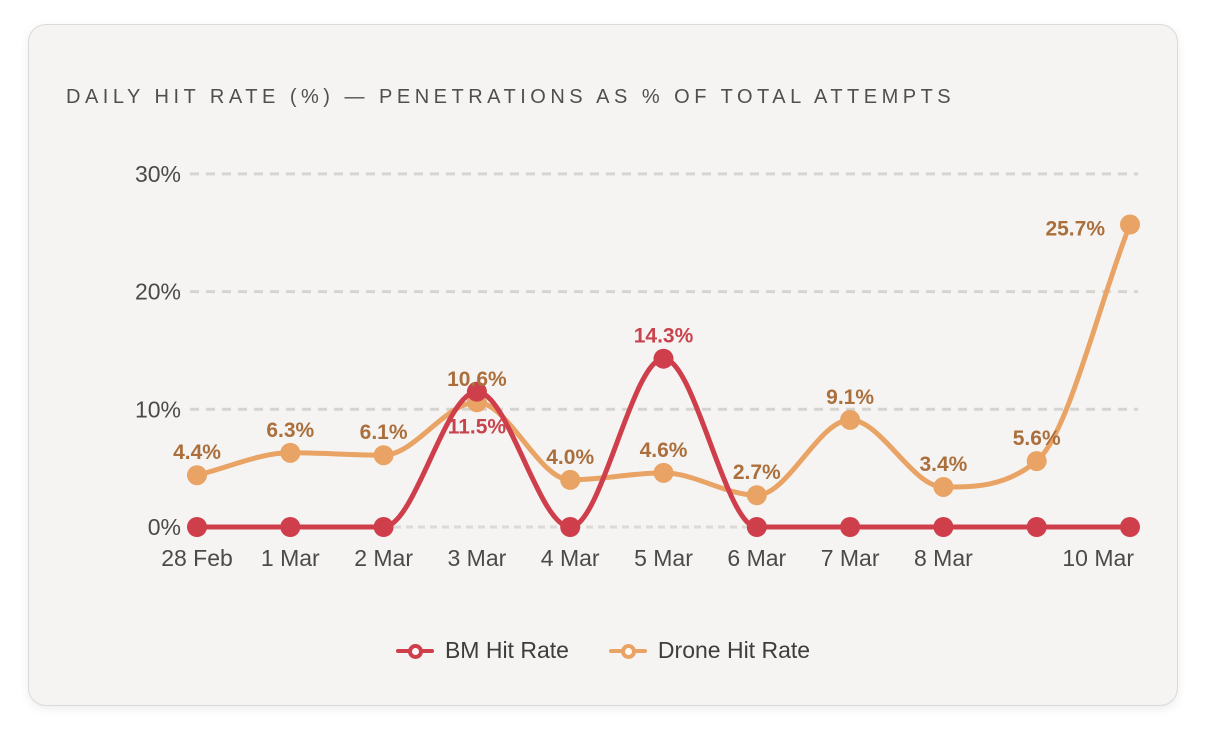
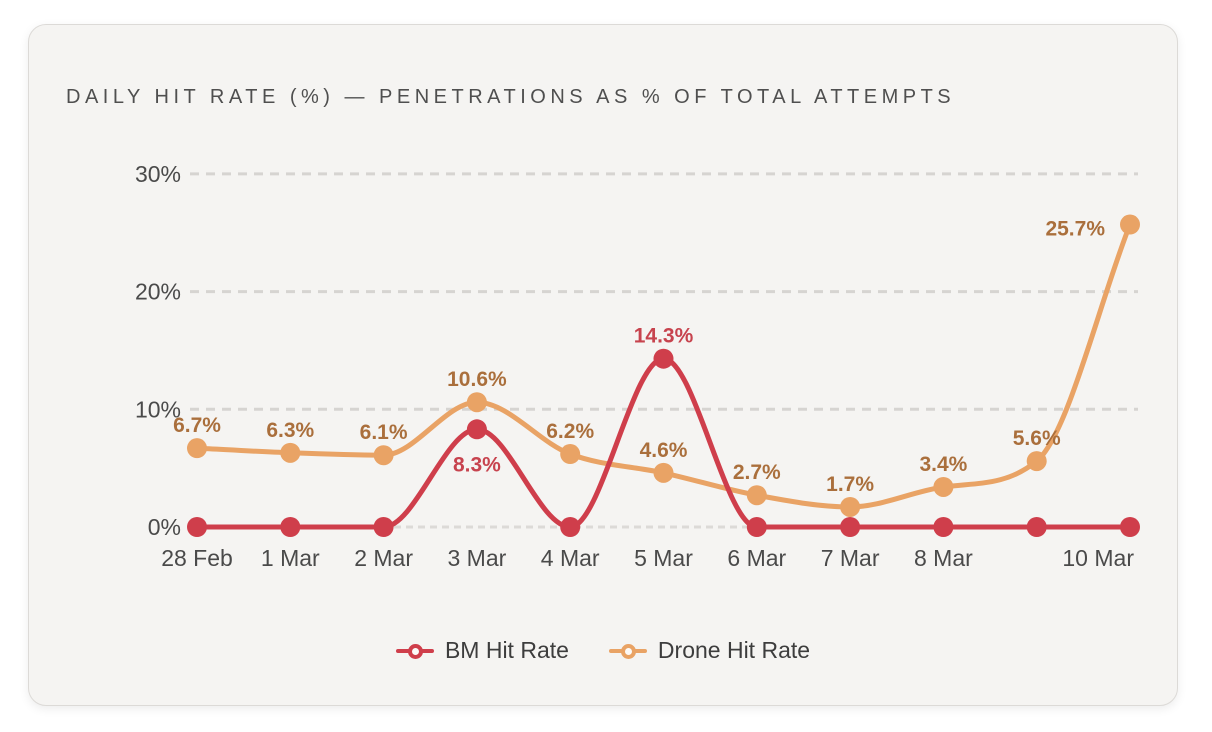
Drone Hit Rate/28 Feb: 4.4% -> 6.7%
BM Hit Rate/3 Mar: 11.5% -> 8.3%
Drone Hit Rate/4 Mar: 4.0% -> 6.2%
Drone Hit Rate/7 Mar: 9.1% -> 1.7%
